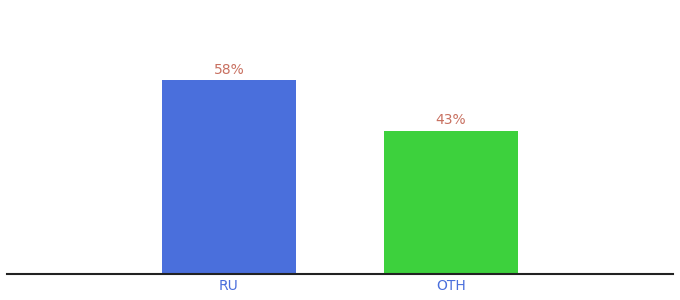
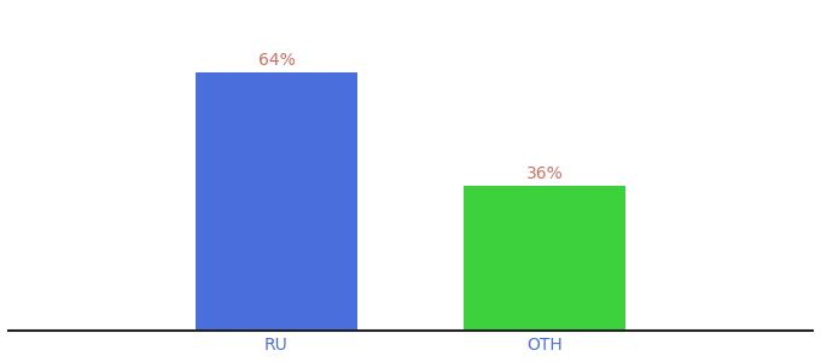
RU: 58% -> 64%
OTH: 43% -> 36%
